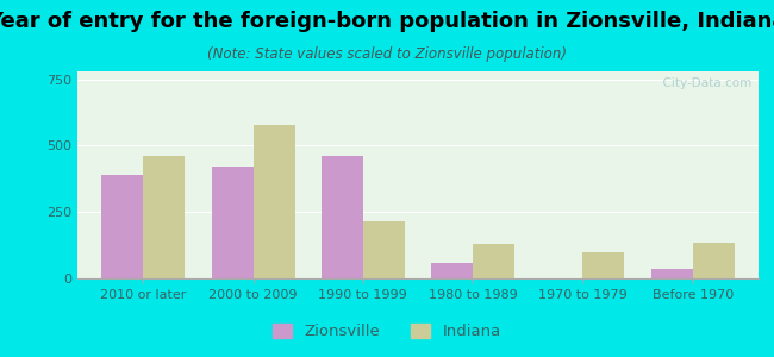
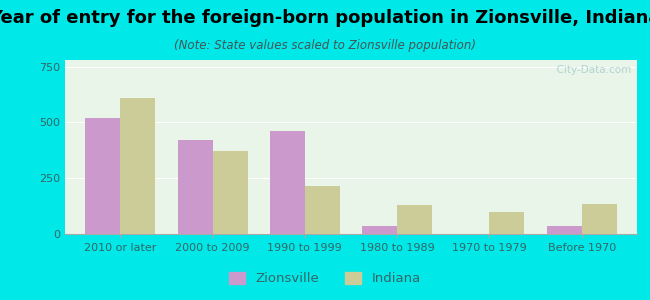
Zionsville/2010 or later: 390 -> 520
Indiana/2010 or later: 460 -> 610
Indiana/2000 to 2009: 580 -> 370
Zionsville/1980 to 1989: 60 -> 35
